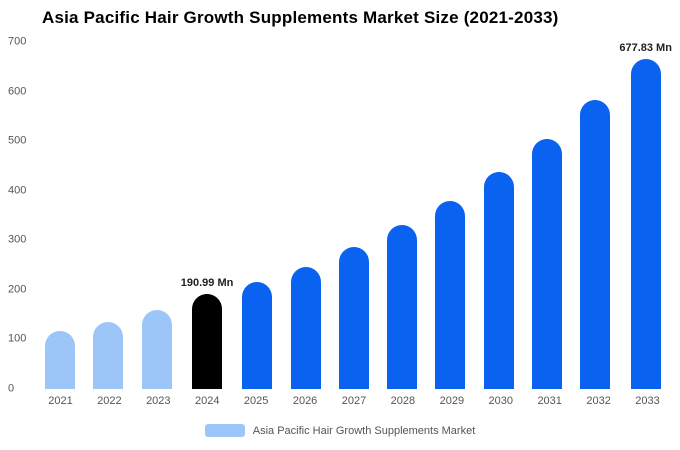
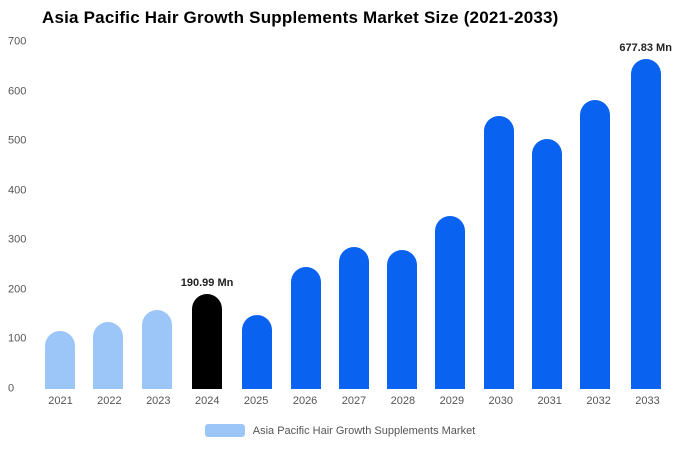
2025: 220 -> 150
2028: 330 -> 280
2029: 380 -> 350
2030: 440 -> 550
